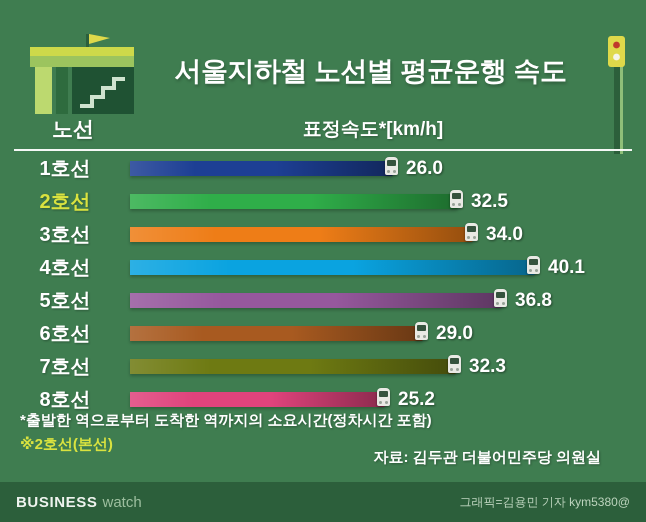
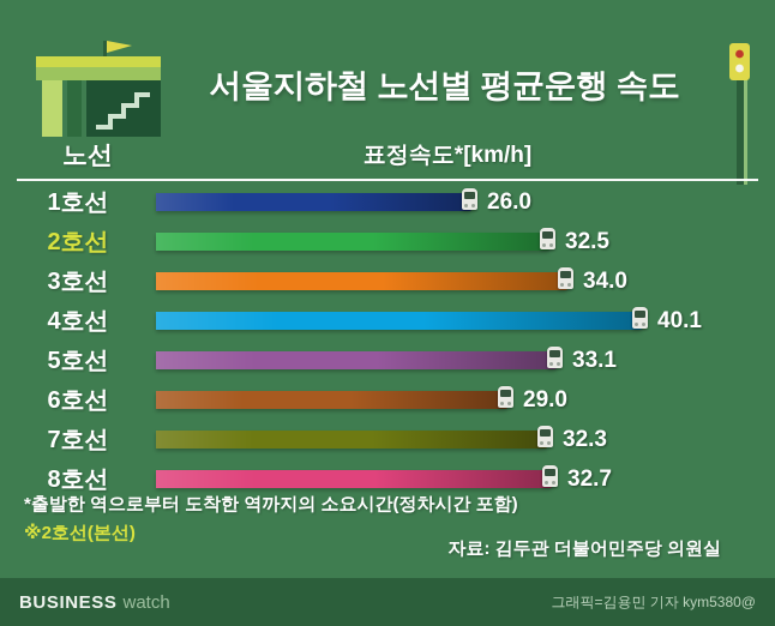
5호선: 36.8 -> 33.1
8호선: 25.2 -> 32.7
